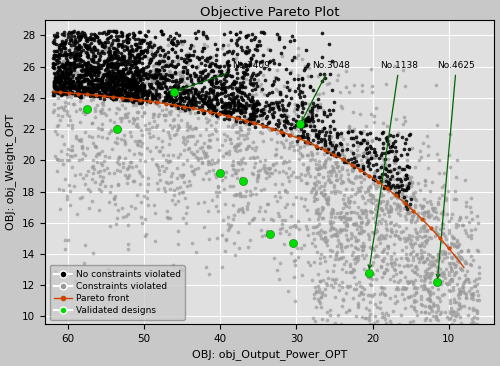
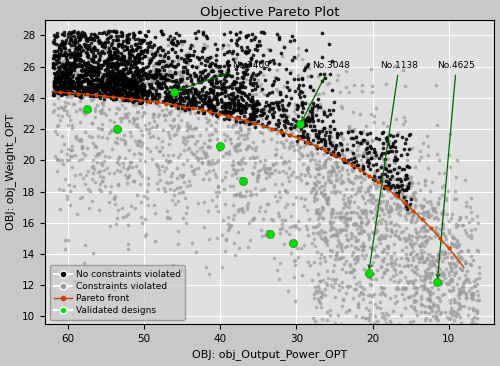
Validated designs/40: 19.2 -> 20.9
